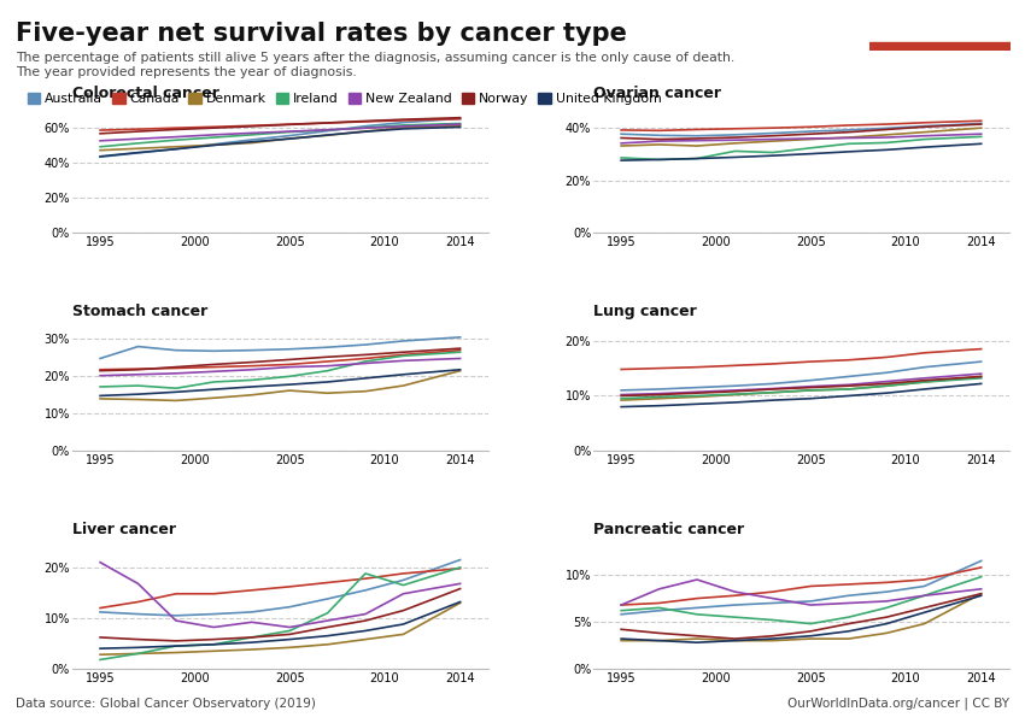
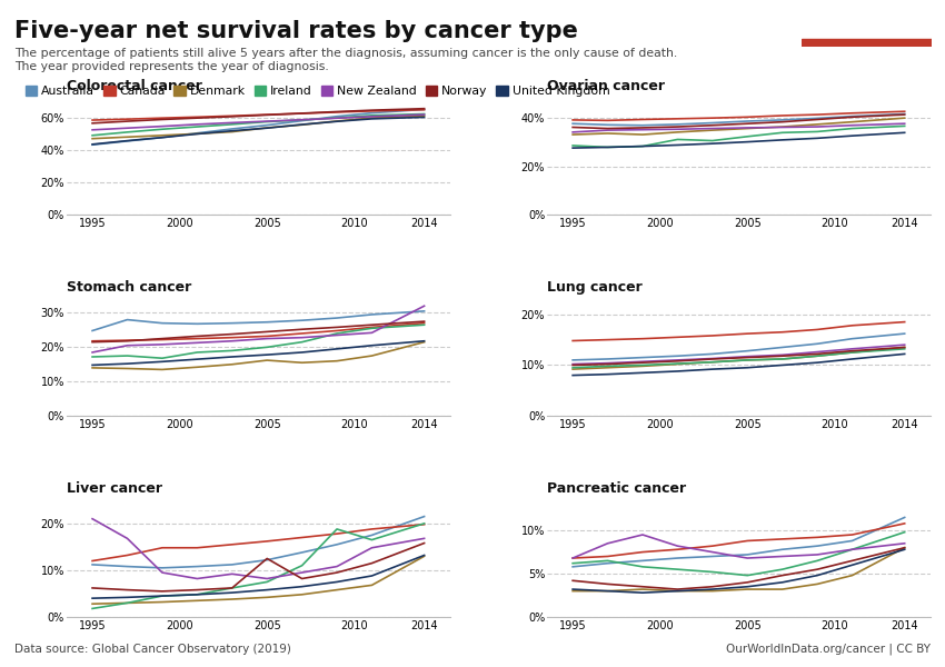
Stomach cancer/New Zealand/1995: 20.2% -> 18.5%
Stomach cancer/New Zealand/2014: 24.8% -> 32.0%
Liver cancer/Norway/2005: 6.8% -> 12.5%
